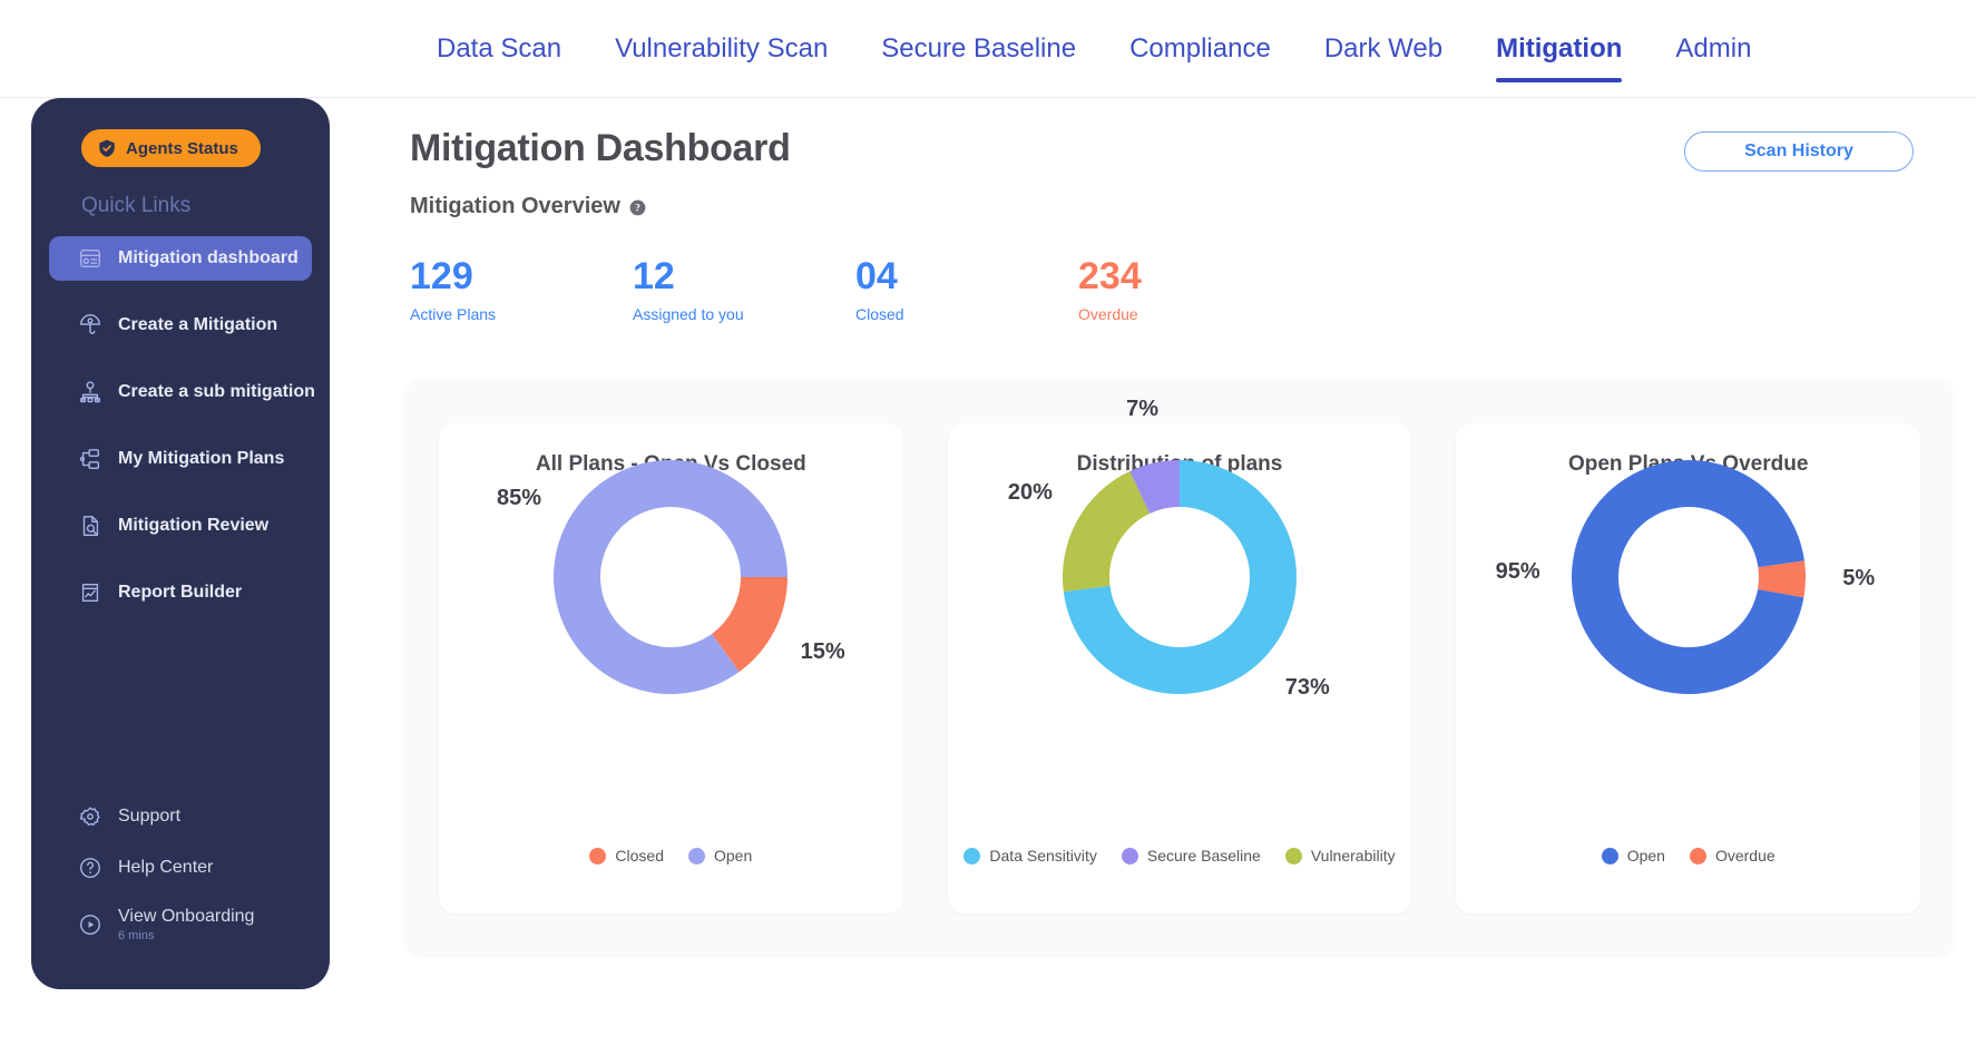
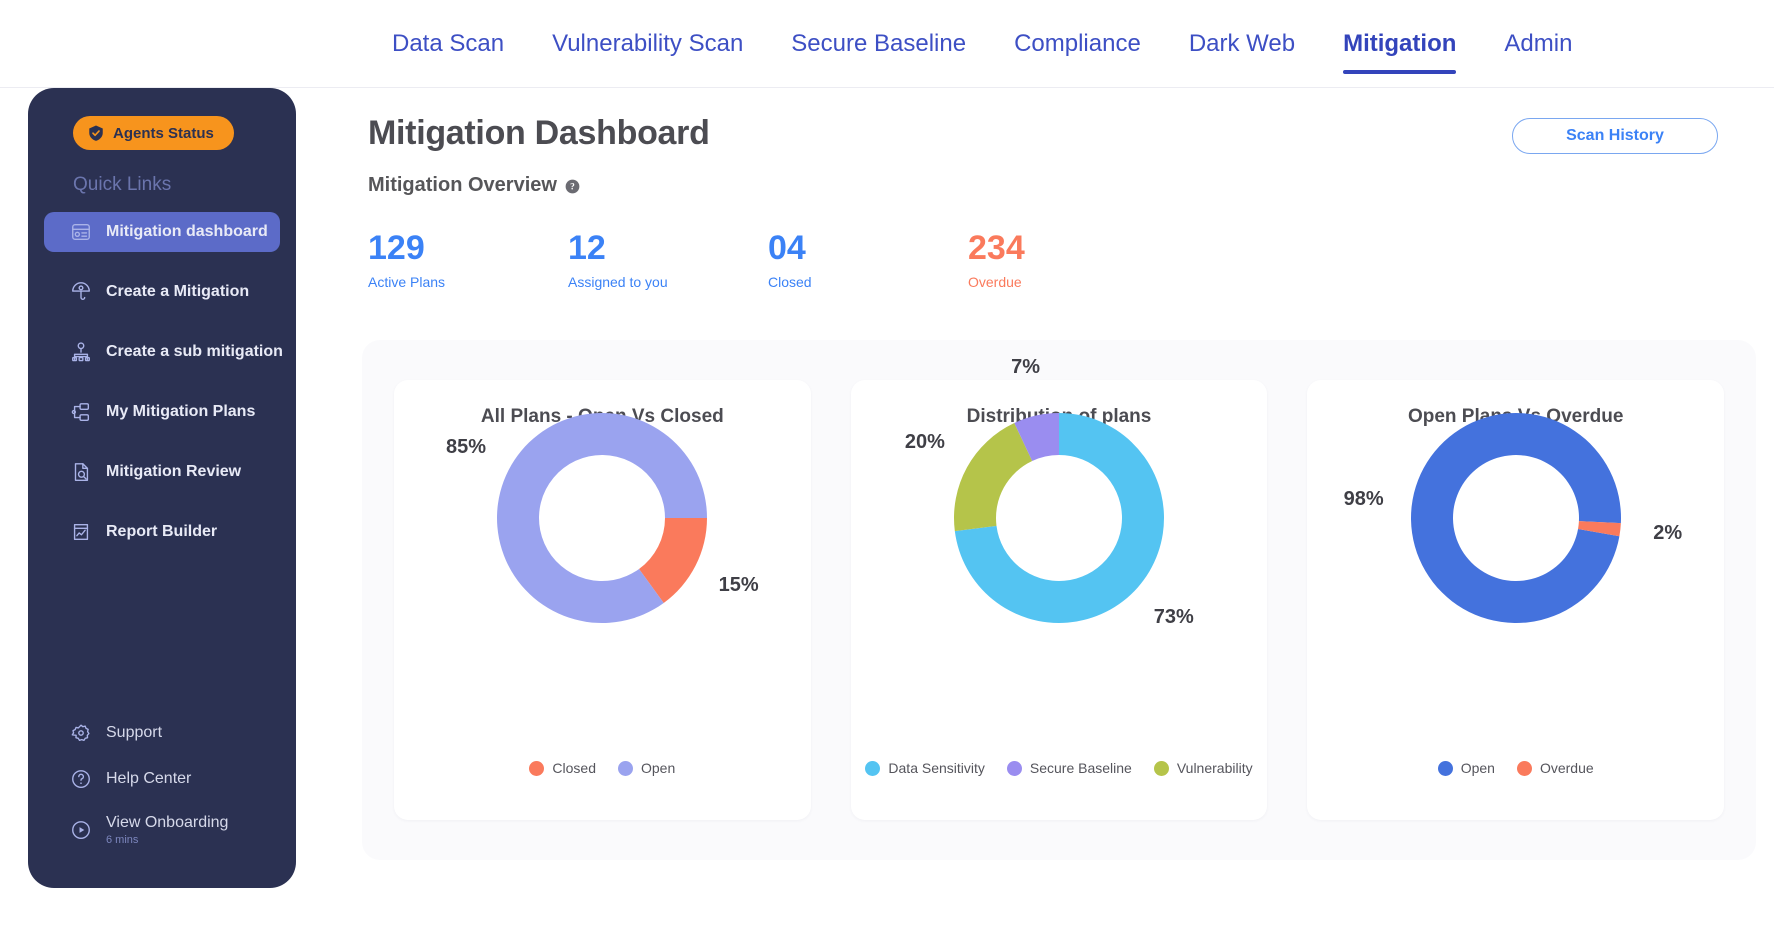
Open Plans Vs Overdue/Open: 95% -> 98%
Open Plans Vs Overdue/Overdue: 5% -> 2%
